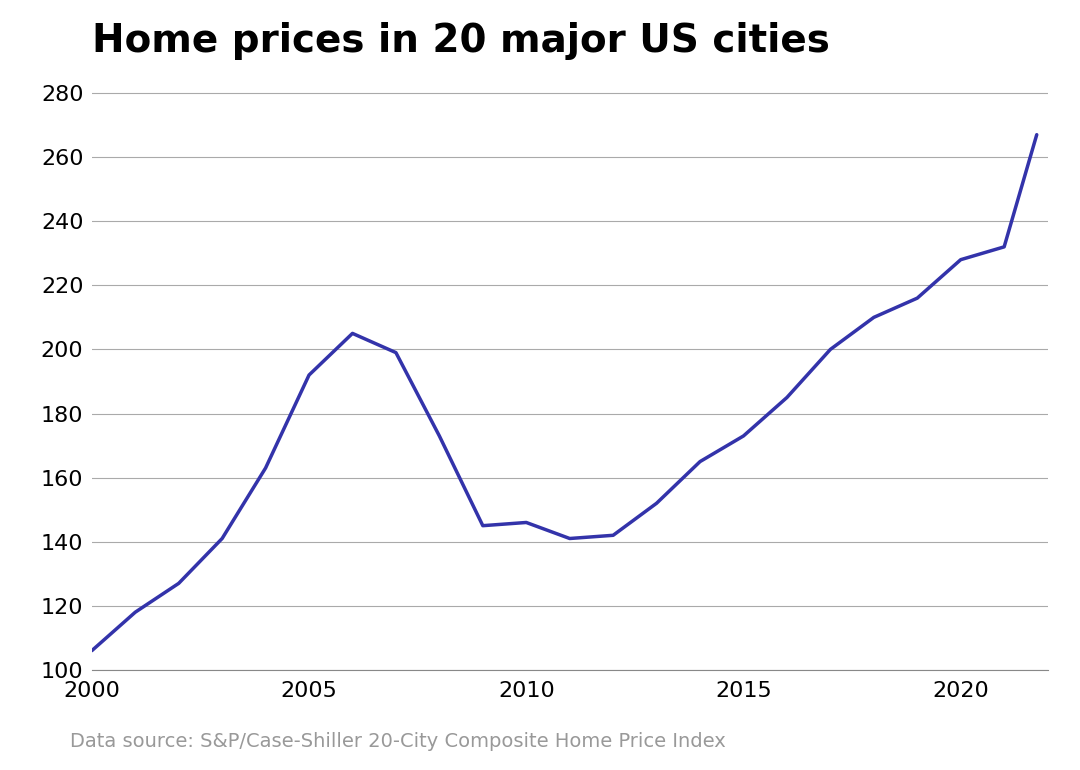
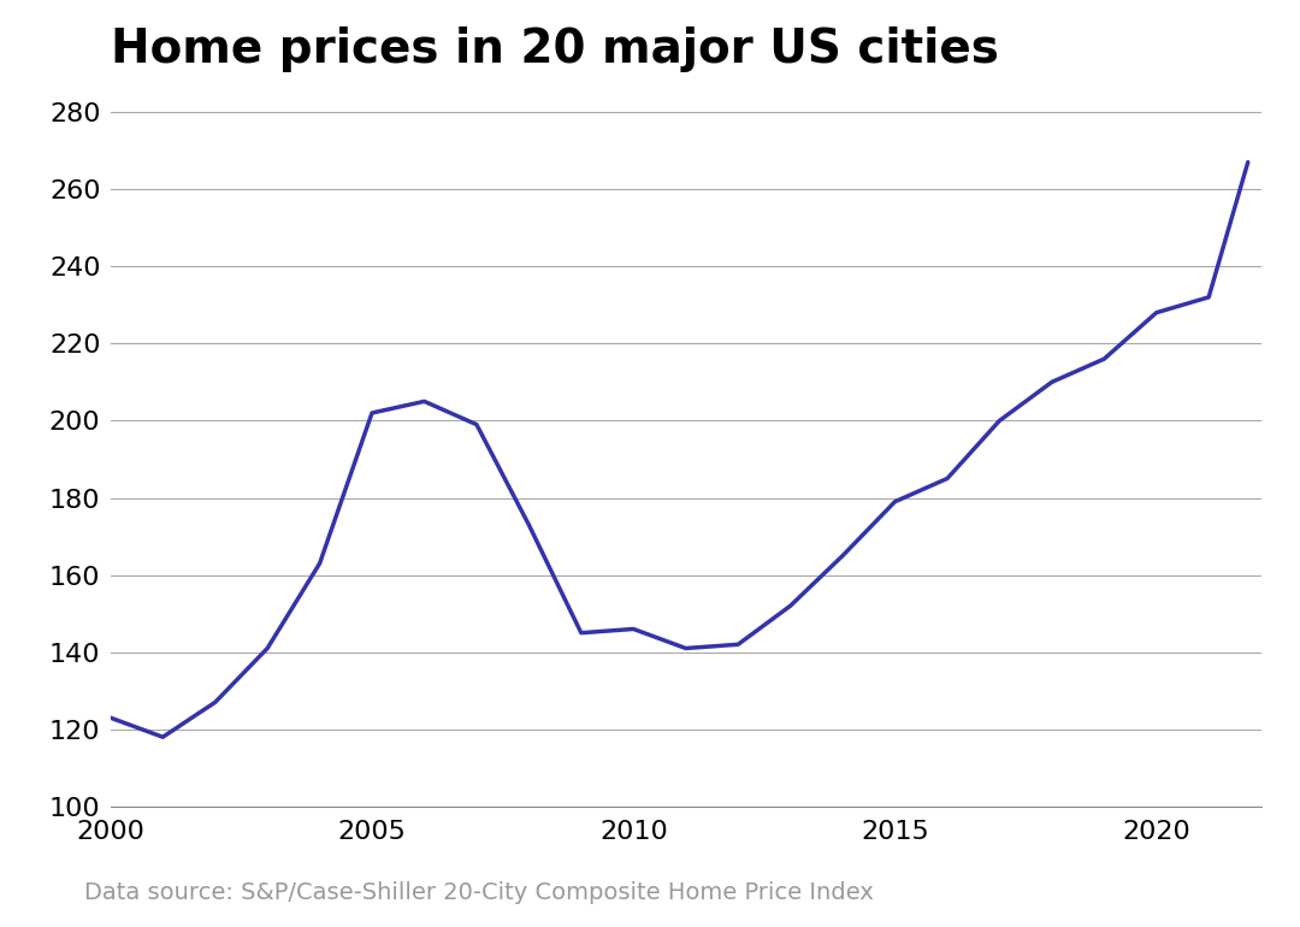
2000: 106 -> 123
2005: 192 -> 202
2015: 173 -> 179
